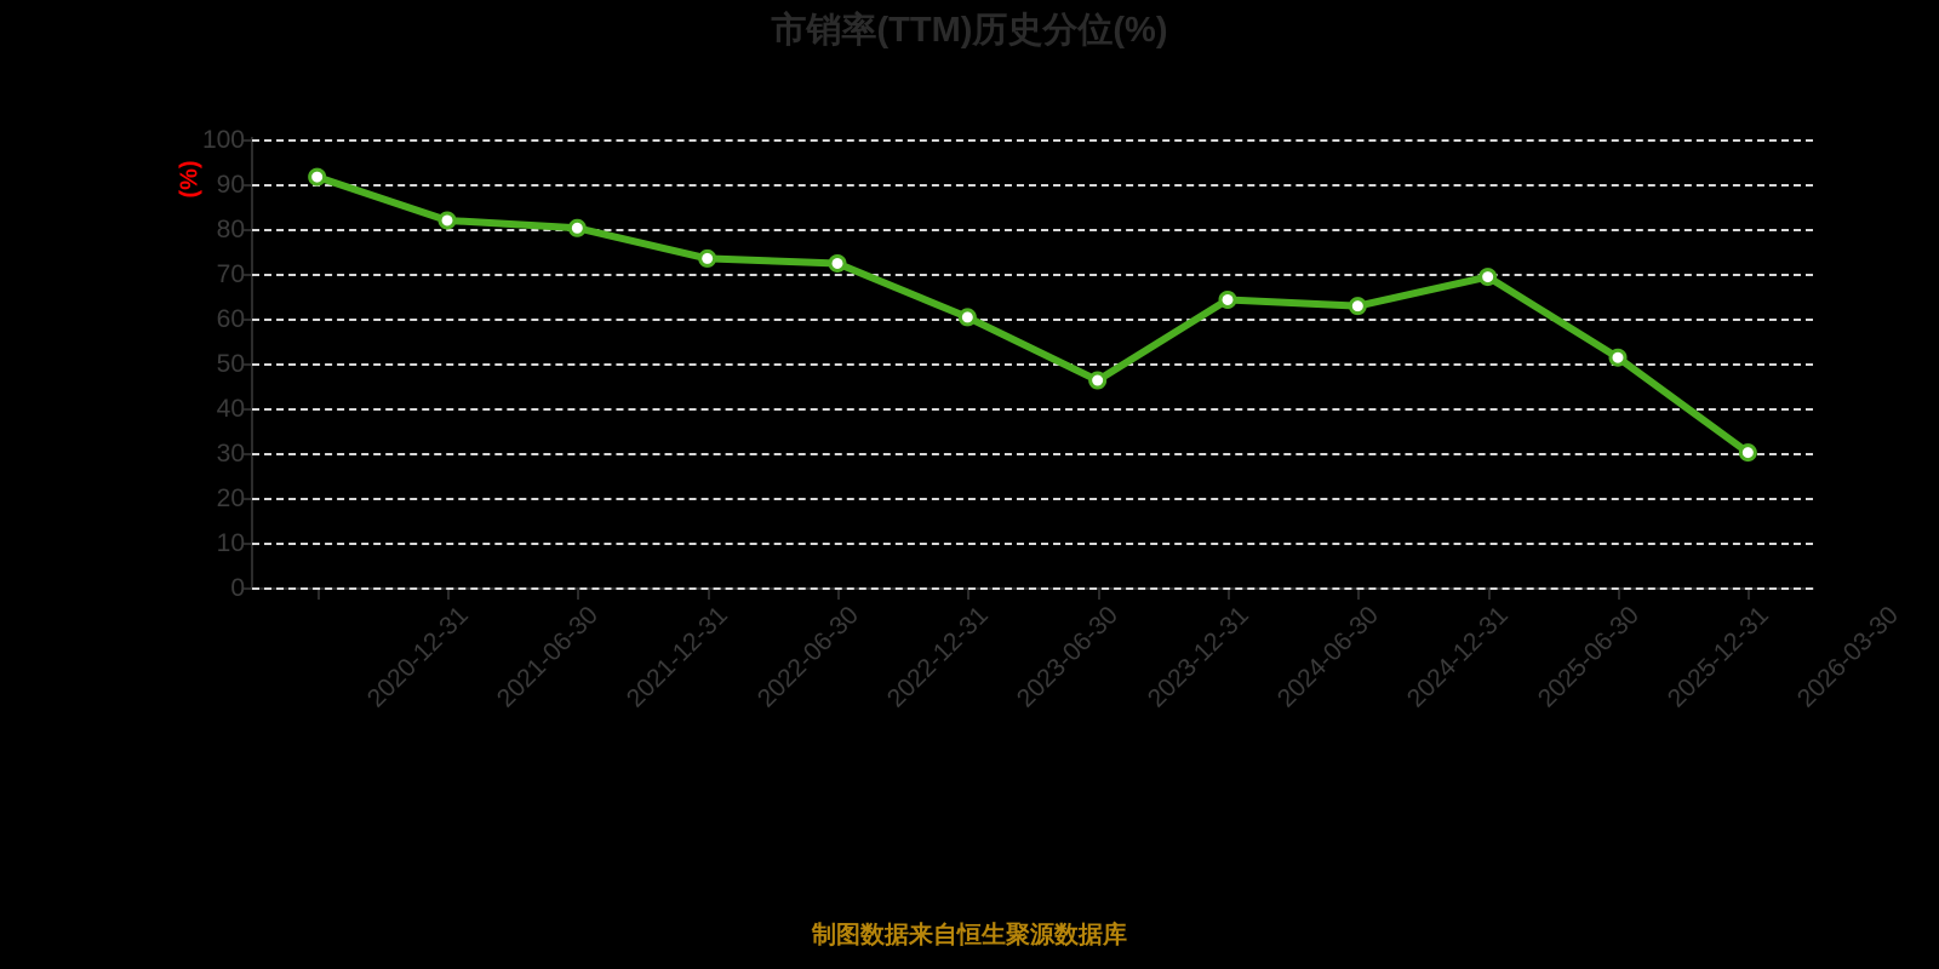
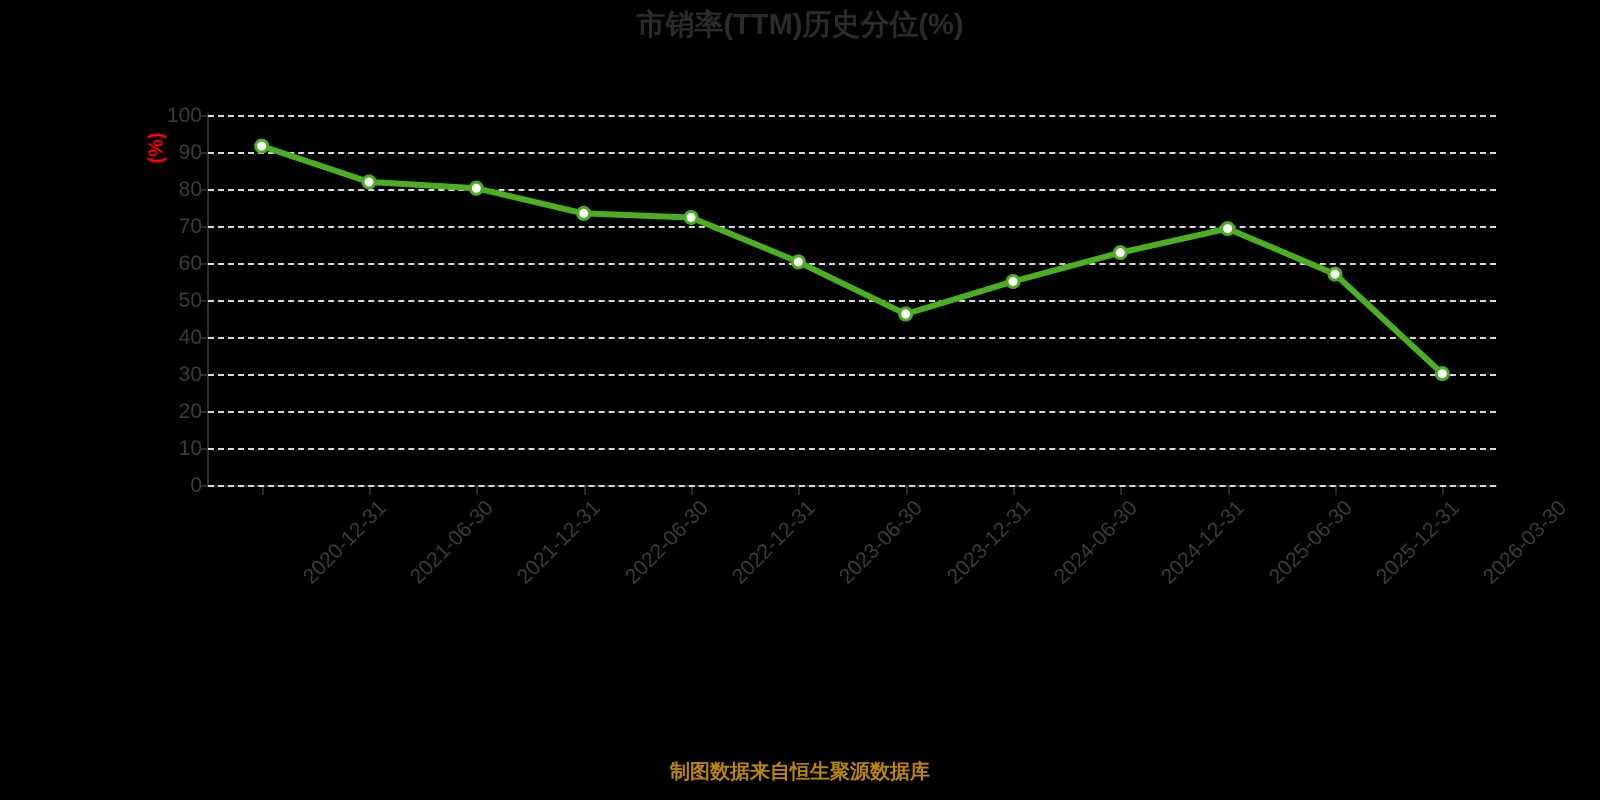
2024-06-30: 64 -> 55
2025-12-31: 51 -> 57
